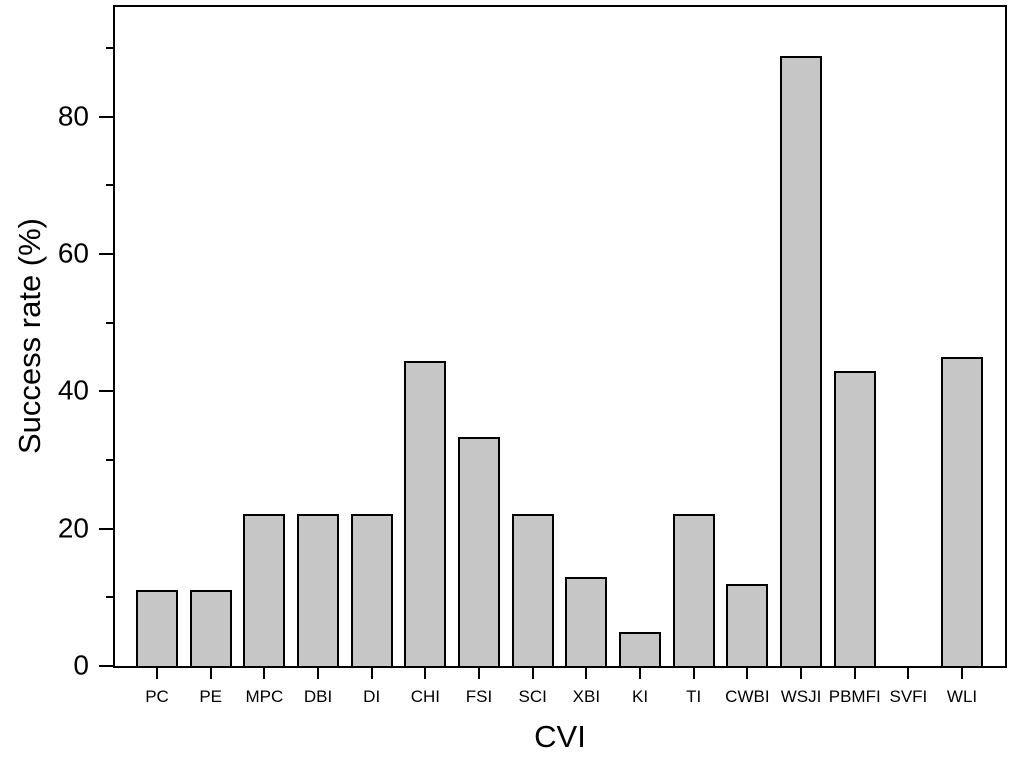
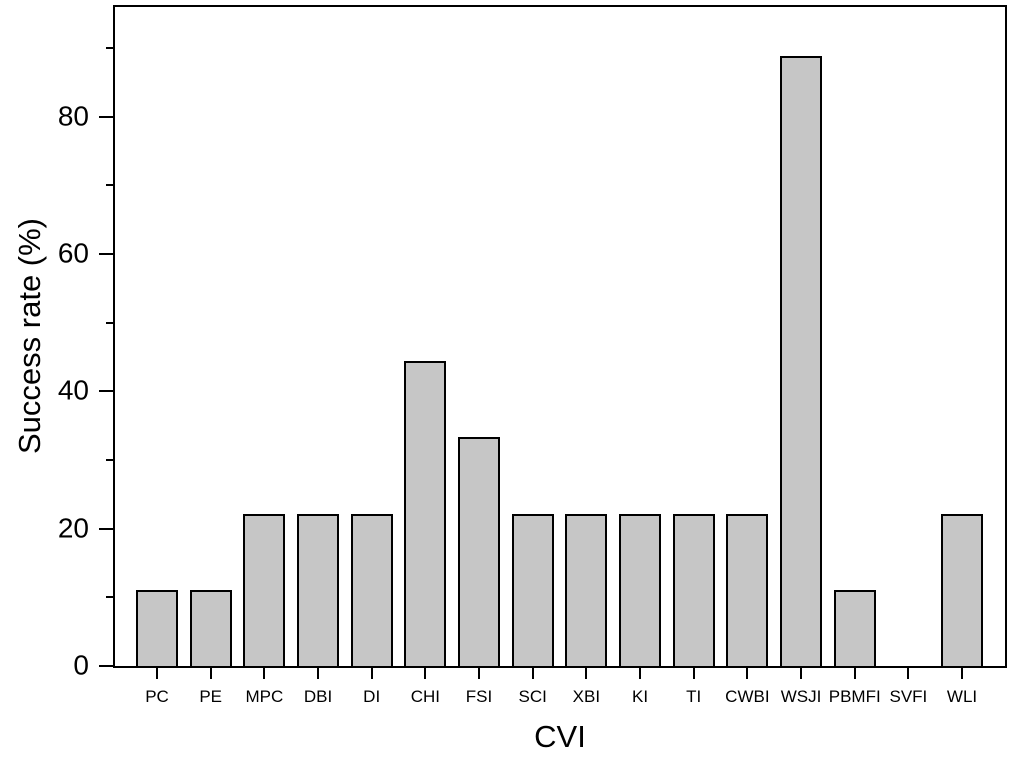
XBI: 13 -> 22
KI: 5 -> 22
CWBI: 12 -> 22
PBMFI: 43 -> 11
WLI: 45 -> 22
